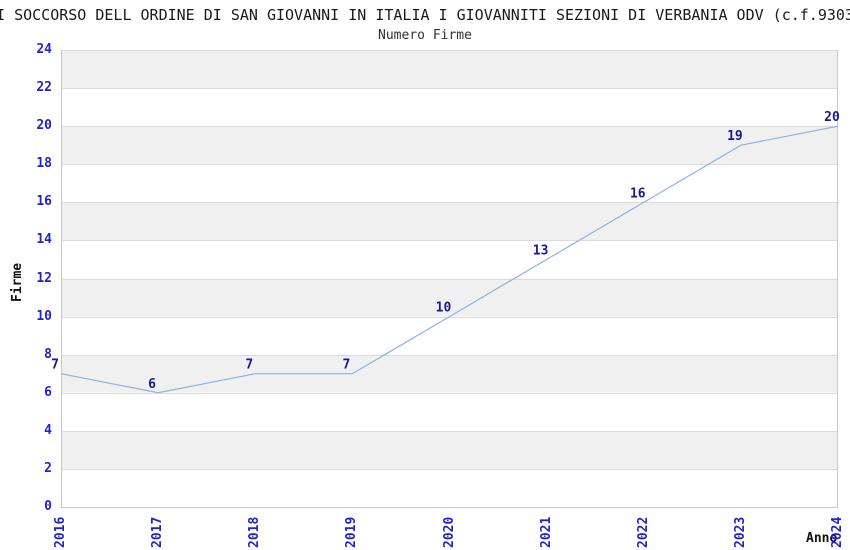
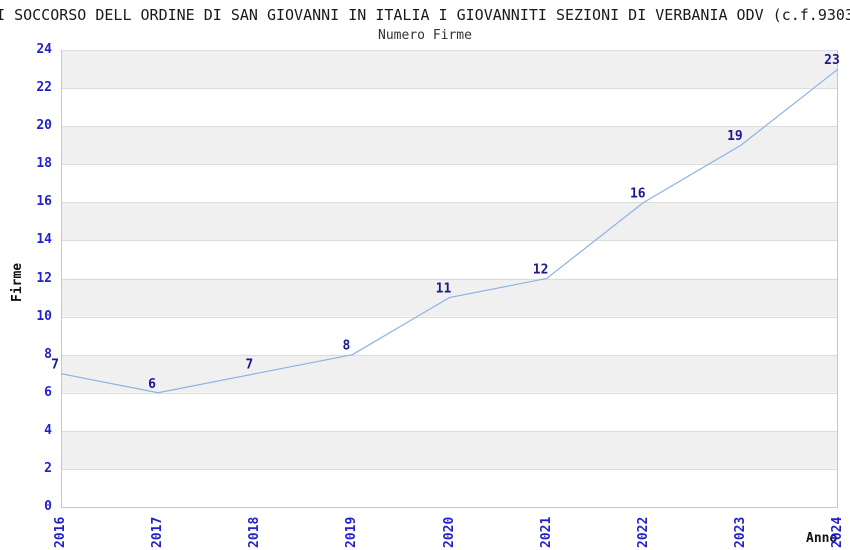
2019: 7 -> 8
2020: 10 -> 11
2021: 13 -> 12
2024: 20 -> 23
